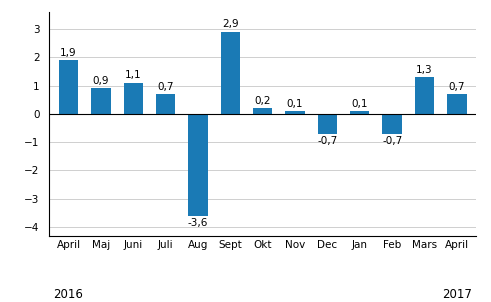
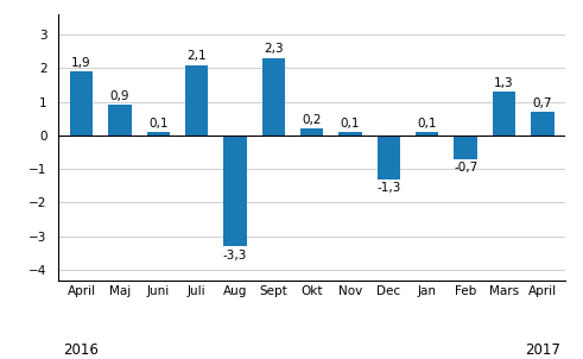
Juni: 1,1 -> 0,1
Juli: 0,7 -> 2,1
Aug: -3,6 -> -3,3
Sept: 2,9 -> 2,3
Dec: -0,7 -> -1,3
